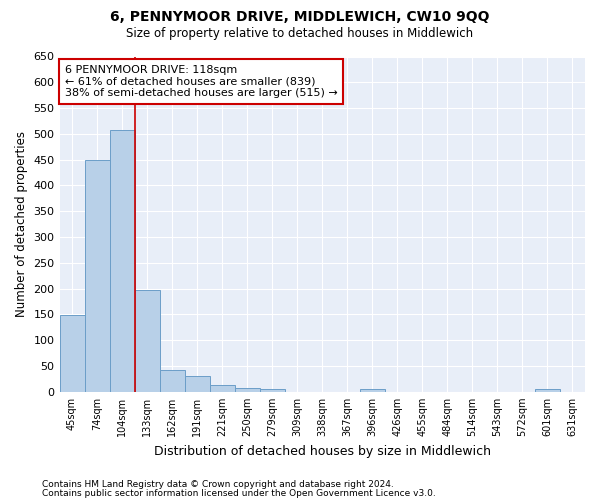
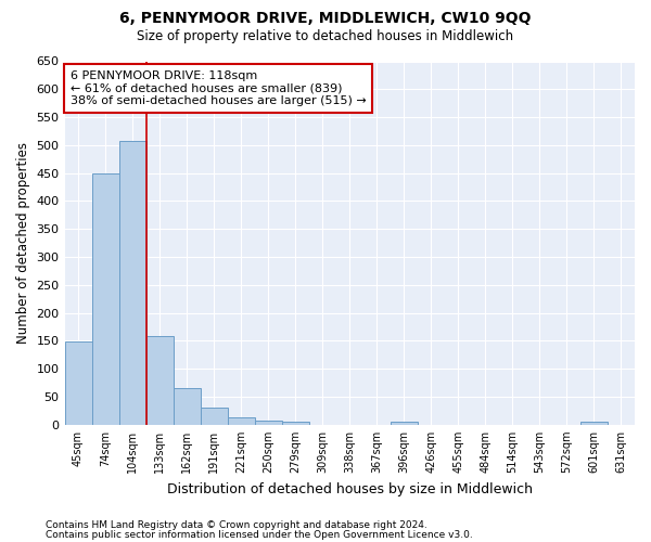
133sqm: 198 -> 158
162sqm: 42 -> 65
